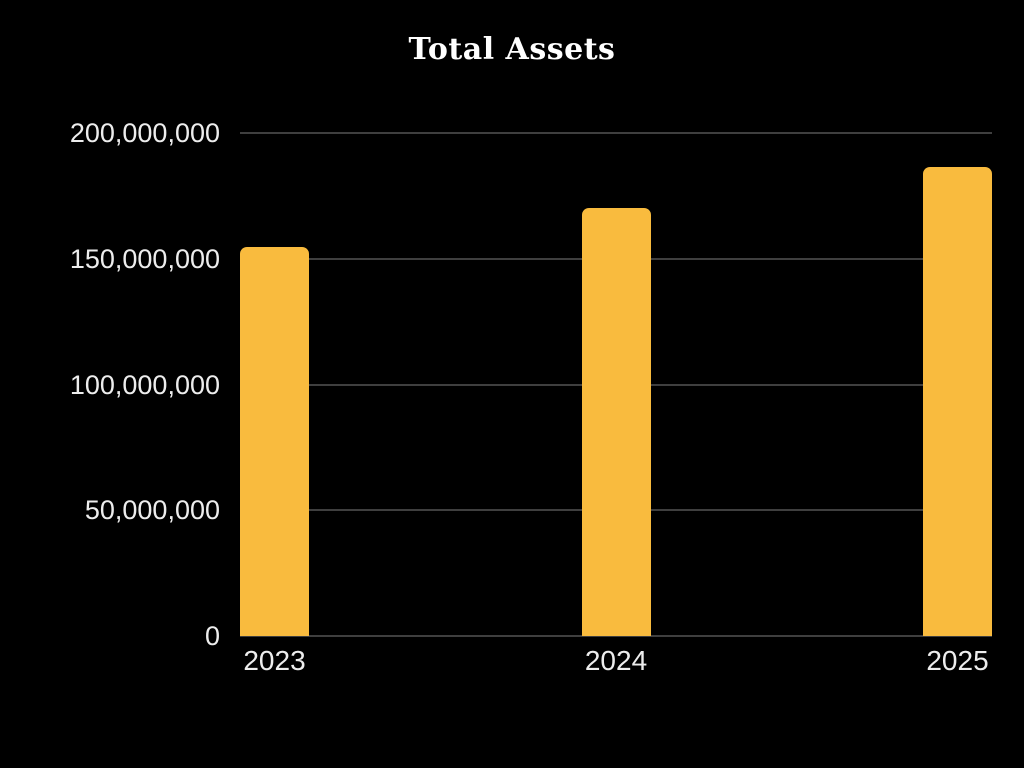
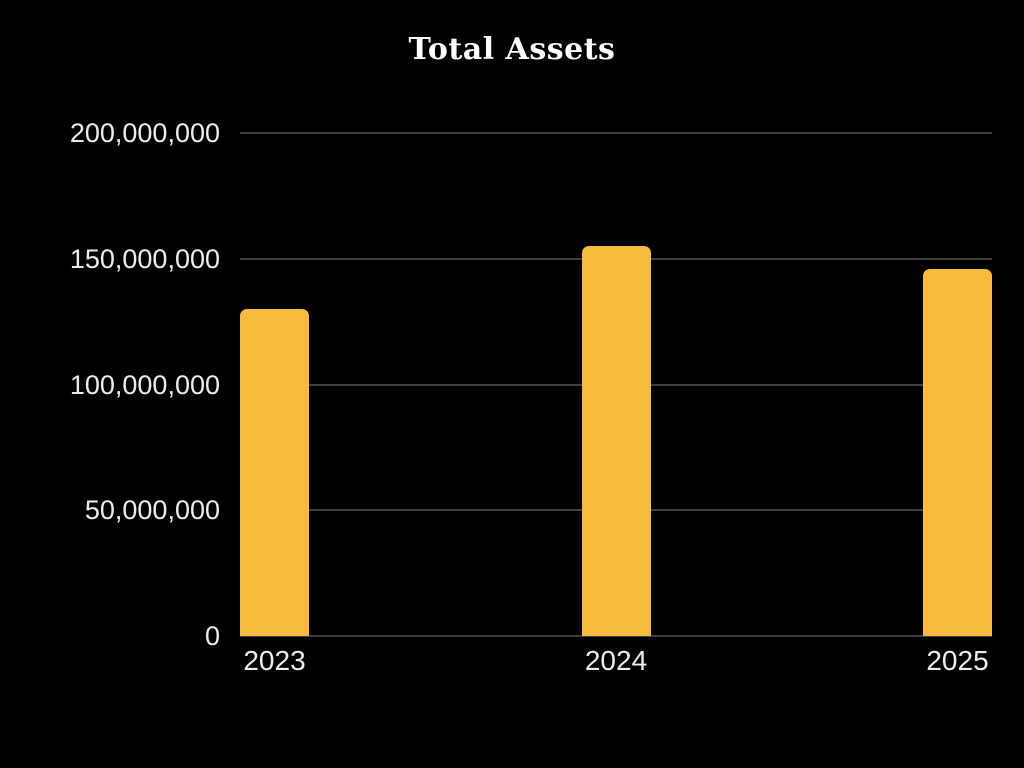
2023: 154000000 -> 130000000
2024: 170000000 -> 155000000
2025: 186000000 -> 146000000
